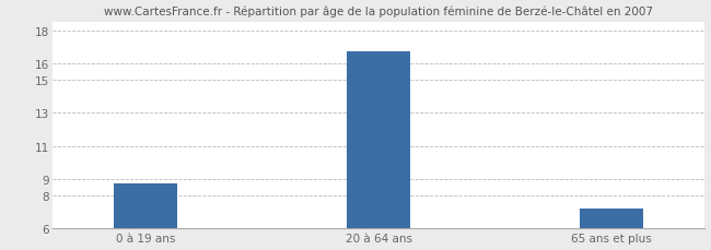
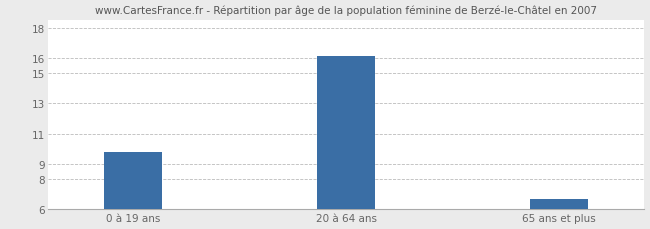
0 à 19 ans: 8.7 -> 9.8
20 à 64 ans: 16.7 -> 16.1
65 ans et plus: 7.2 -> 6.7
